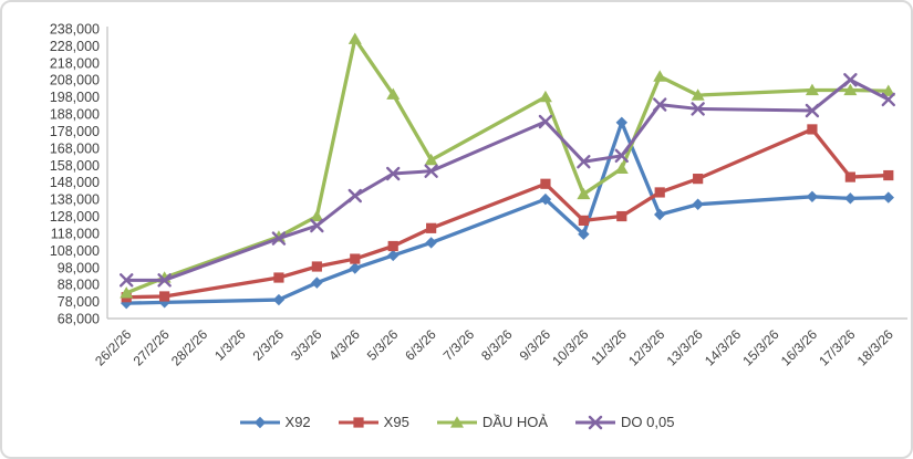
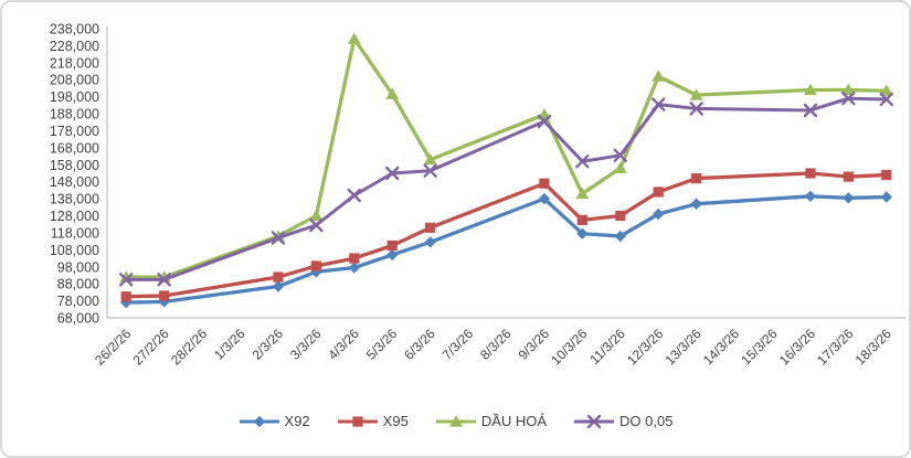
DẦU HOẢ/26/2/26: 83000 -> 92000
X92/2/3/26: 79000 -> 86000
X92/3/3/26: 89000 -> 95000
DẦU HOẢ/9/3/26: 198000 -> 188000
X92/11/3/26: 183000 -> 116000
X95/16/3/26: 179000 -> 153000
DO 0,05/17/3/26: 208000 -> 197000
